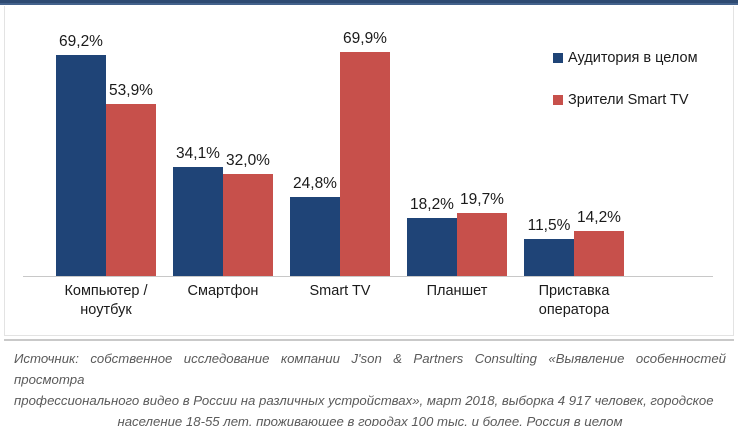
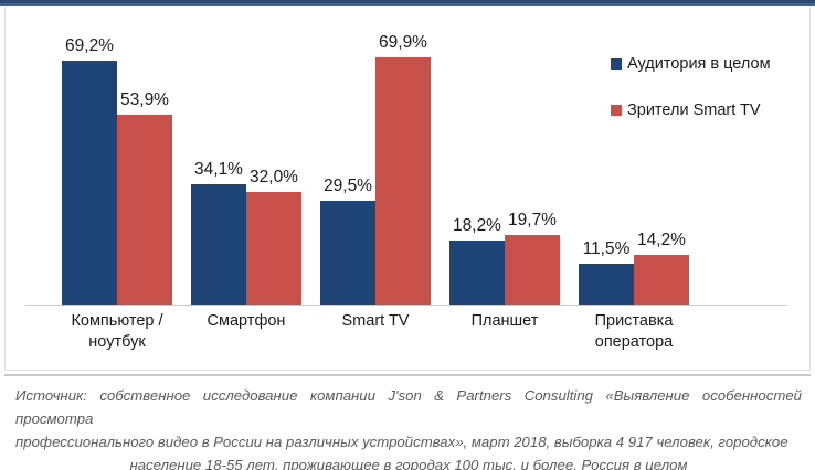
Аудитория в целом/Smart TV: 24,8% -> 29,5%
